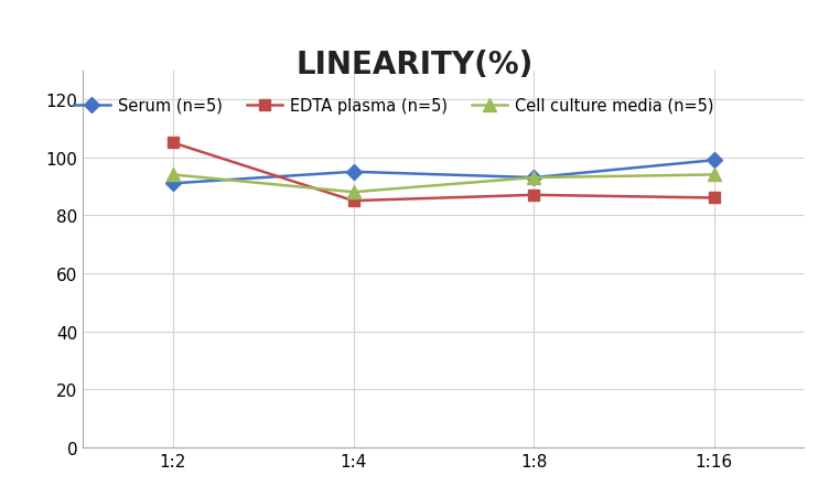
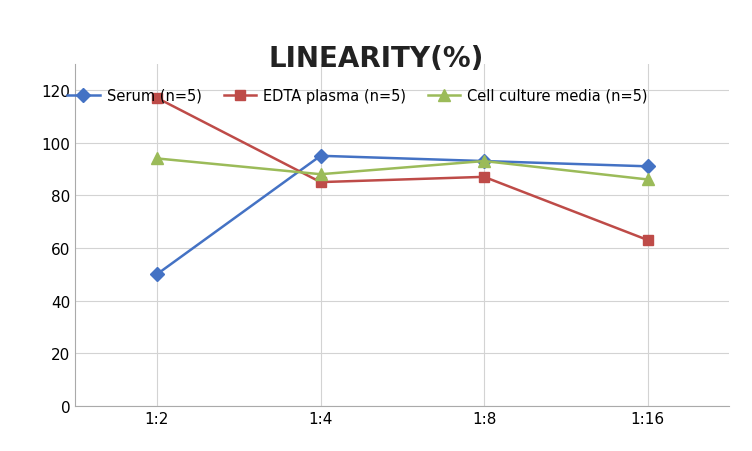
Serum (n=5)/1:2: 91 -> 50
EDTA plasma (n=5)/1:2: 105 -> 117
Serum (n=5)/1:16: 99 -> 91
EDTA plasma (n=5)/1:16: 86 -> 63
Cell culture media (n=5)/1:16: 94 -> 86
